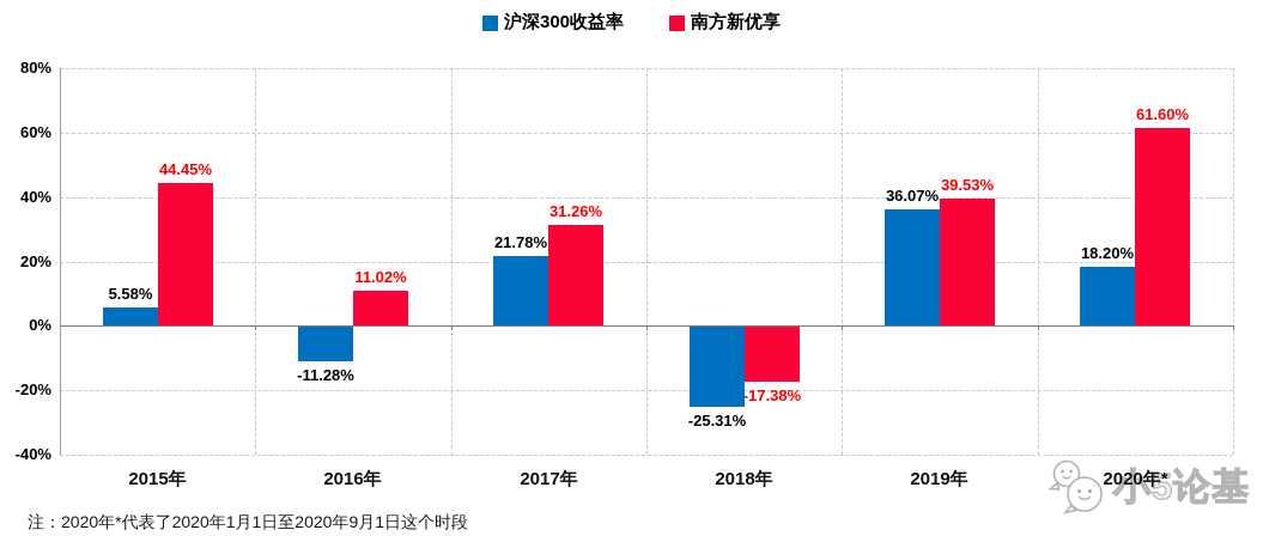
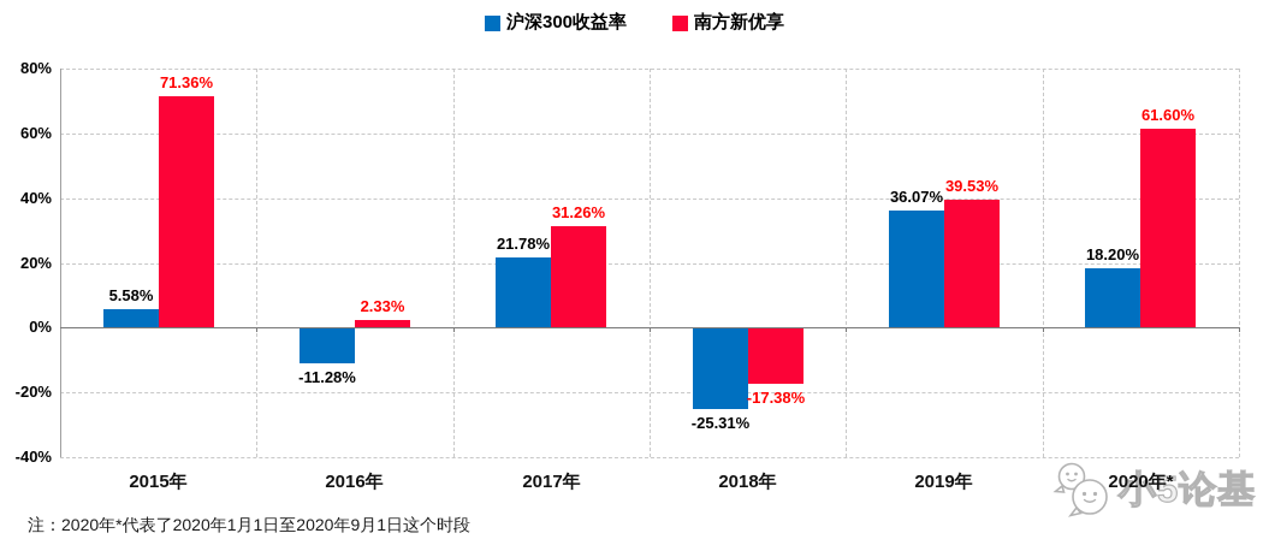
南方新优享/2015年: 44.45% -> 71.36%
南方新优享/2016年: 11.02% -> 2.33%
